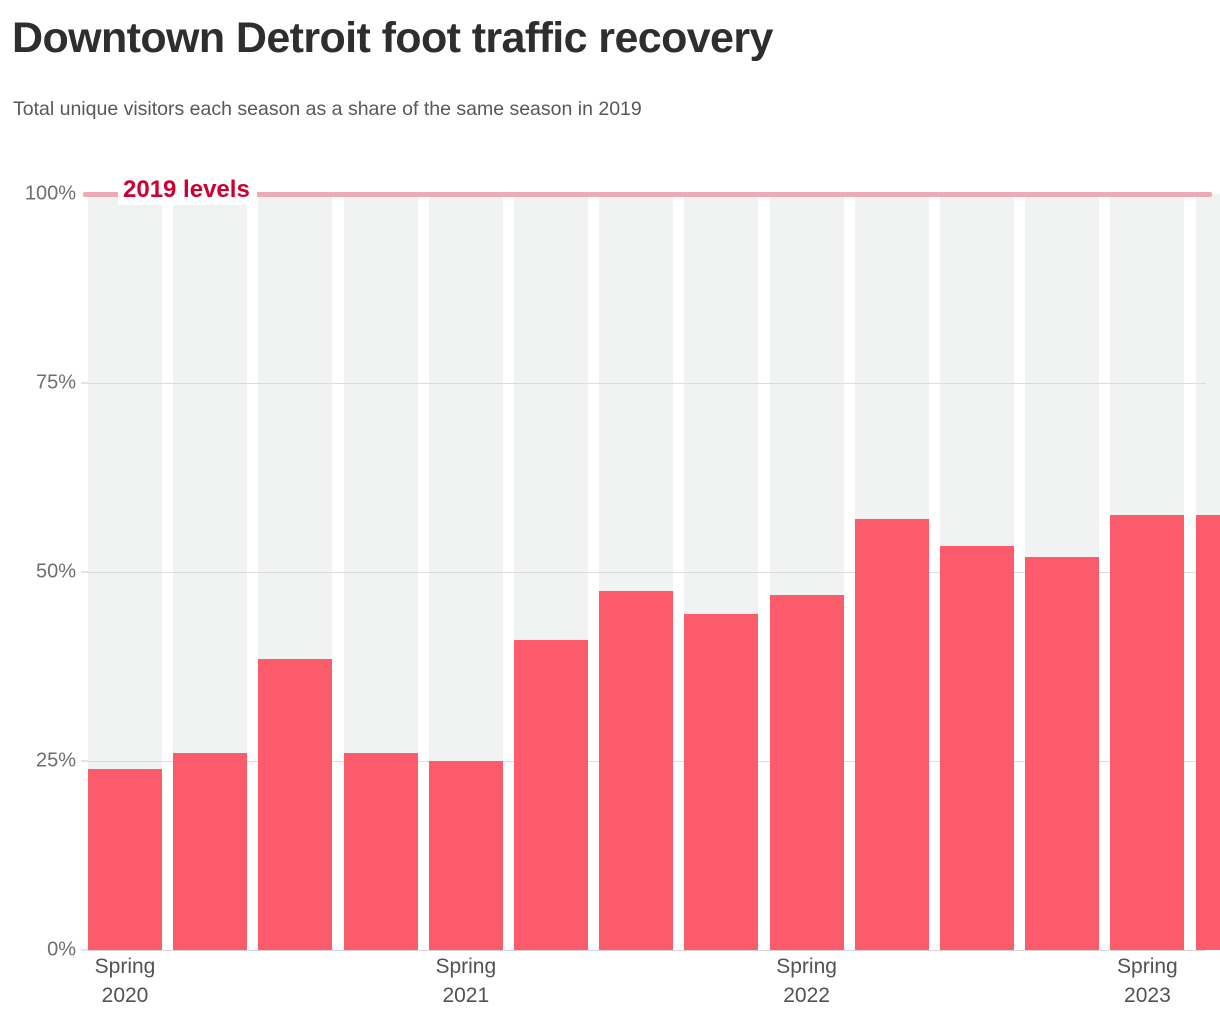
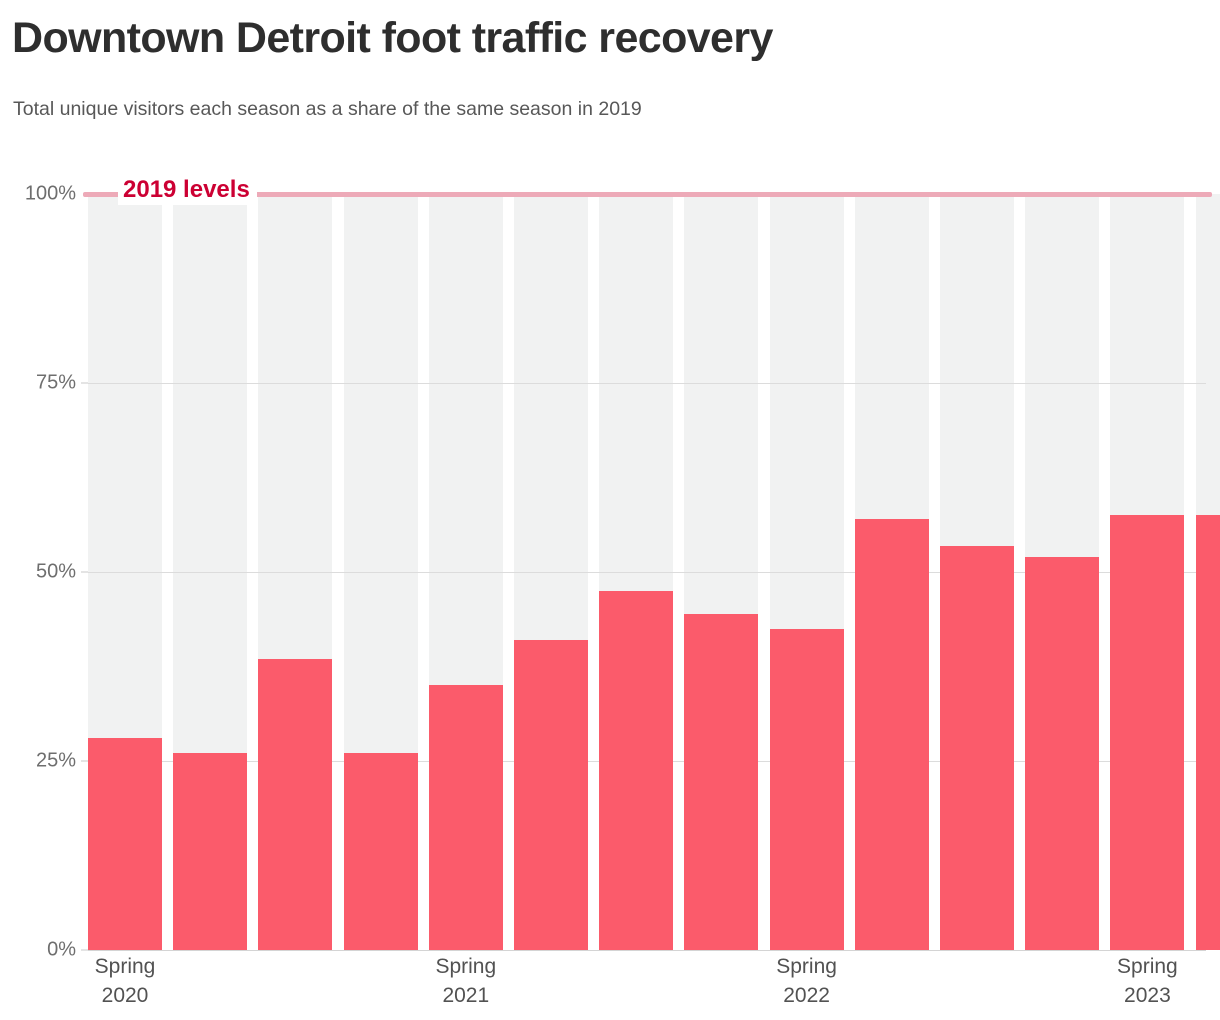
Spring 2020: 24% -> 28%
Spring 2021: 25% -> 35%
Spring 2022: 47% -> 42%
